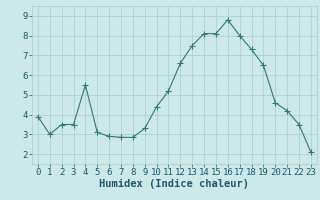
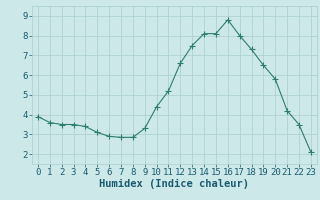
1: 3.0 -> 3.6
4: 5.5 -> 3.4
20: 4.6 -> 5.8
